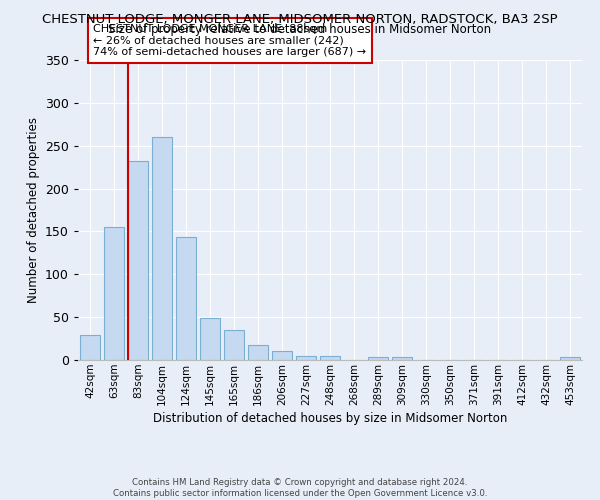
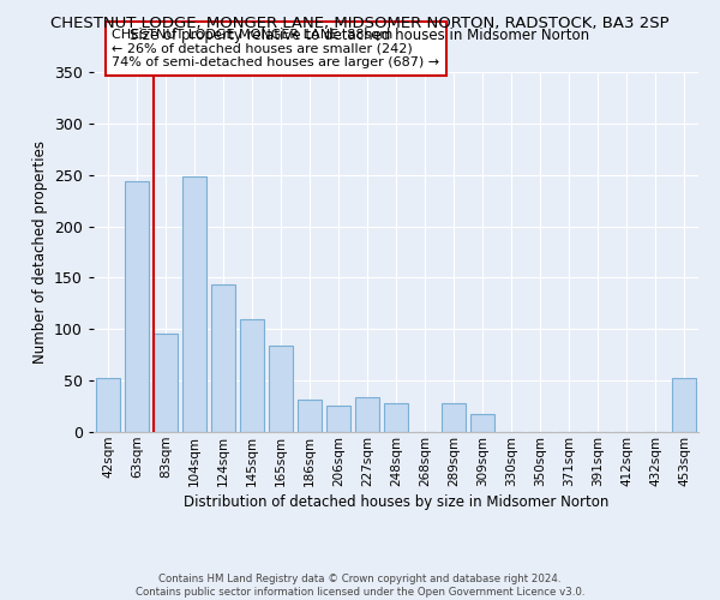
42sqm: 29 -> 52
63sqm: 155 -> 244
83sqm: 232 -> 96
104sqm: 260 -> 248
145sqm: 49 -> 110
165sqm: 35 -> 84
186sqm: 18 -> 32
206sqm: 11 -> 26
227sqm: 5 -> 34
248sqm: 5 -> 28
289sqm: 4 -> 28
309sqm: 3 -> 18
453sqm: 3 -> 52
